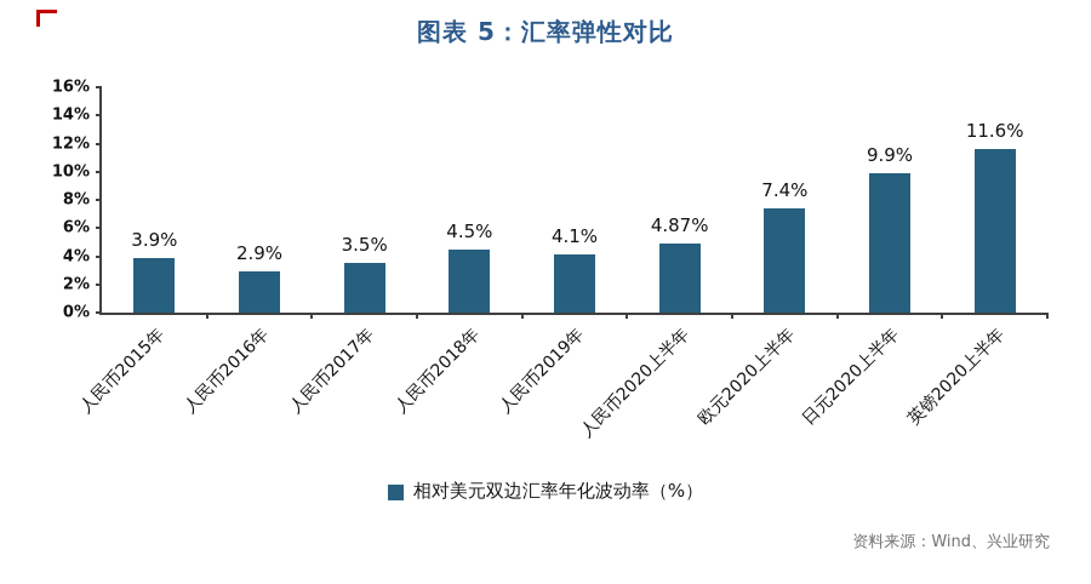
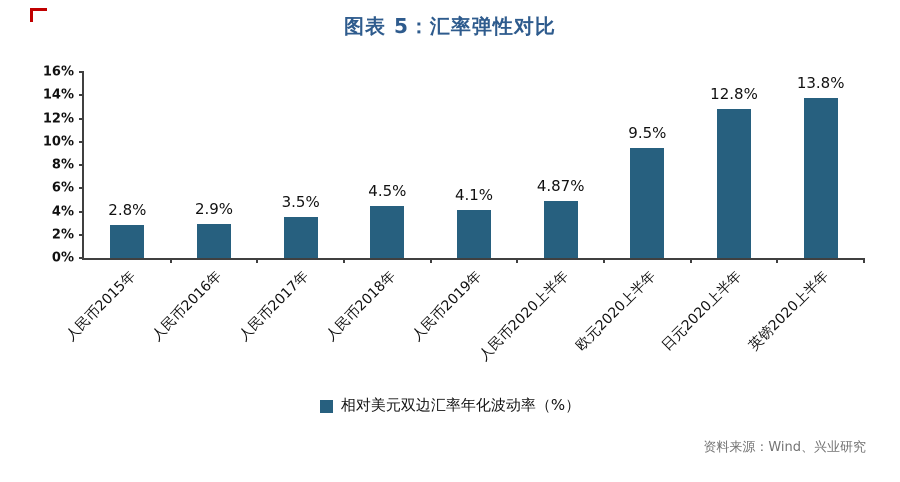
人民币2015年: 3.9% -> 2.8%
欧元2020上半年: 7.4% -> 9.5%
日元2020上半年: 9.9% -> 12.8%
英镑2020上半年: 11.6% -> 13.8%
